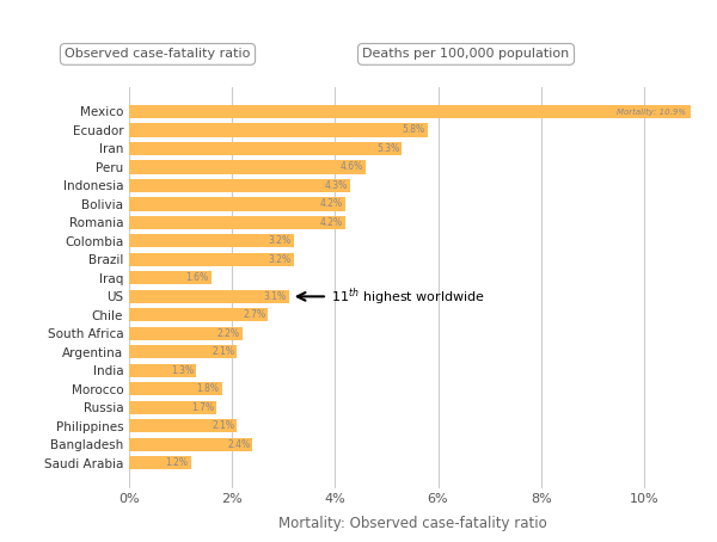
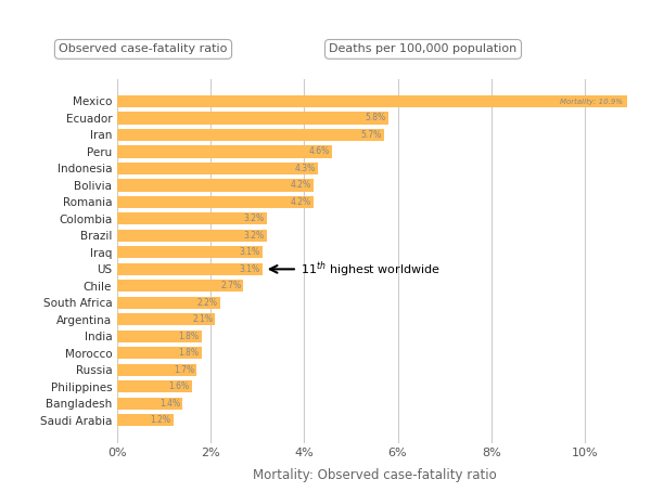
Iran: 5.3% -> 5.7%
Iraq: 1.6% -> 3.1%
India: 1.3% -> 1.8%
Philippines: 2.1% -> 1.6%
Bangladesh: 2.4% -> 1.4%
